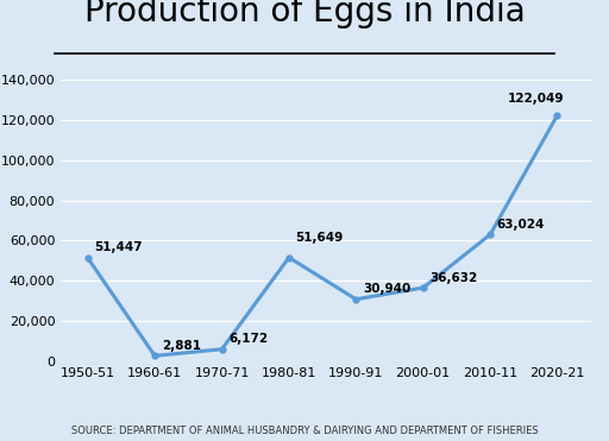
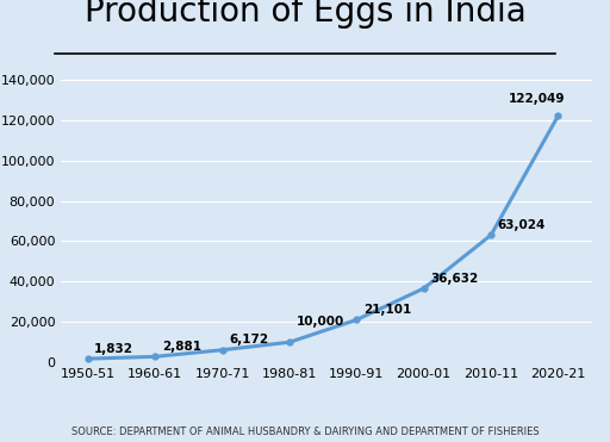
1950-51: 51,447 -> 1,832
1980-81: 51,649 -> 10,000
1990-91: 30,940 -> 21,101
